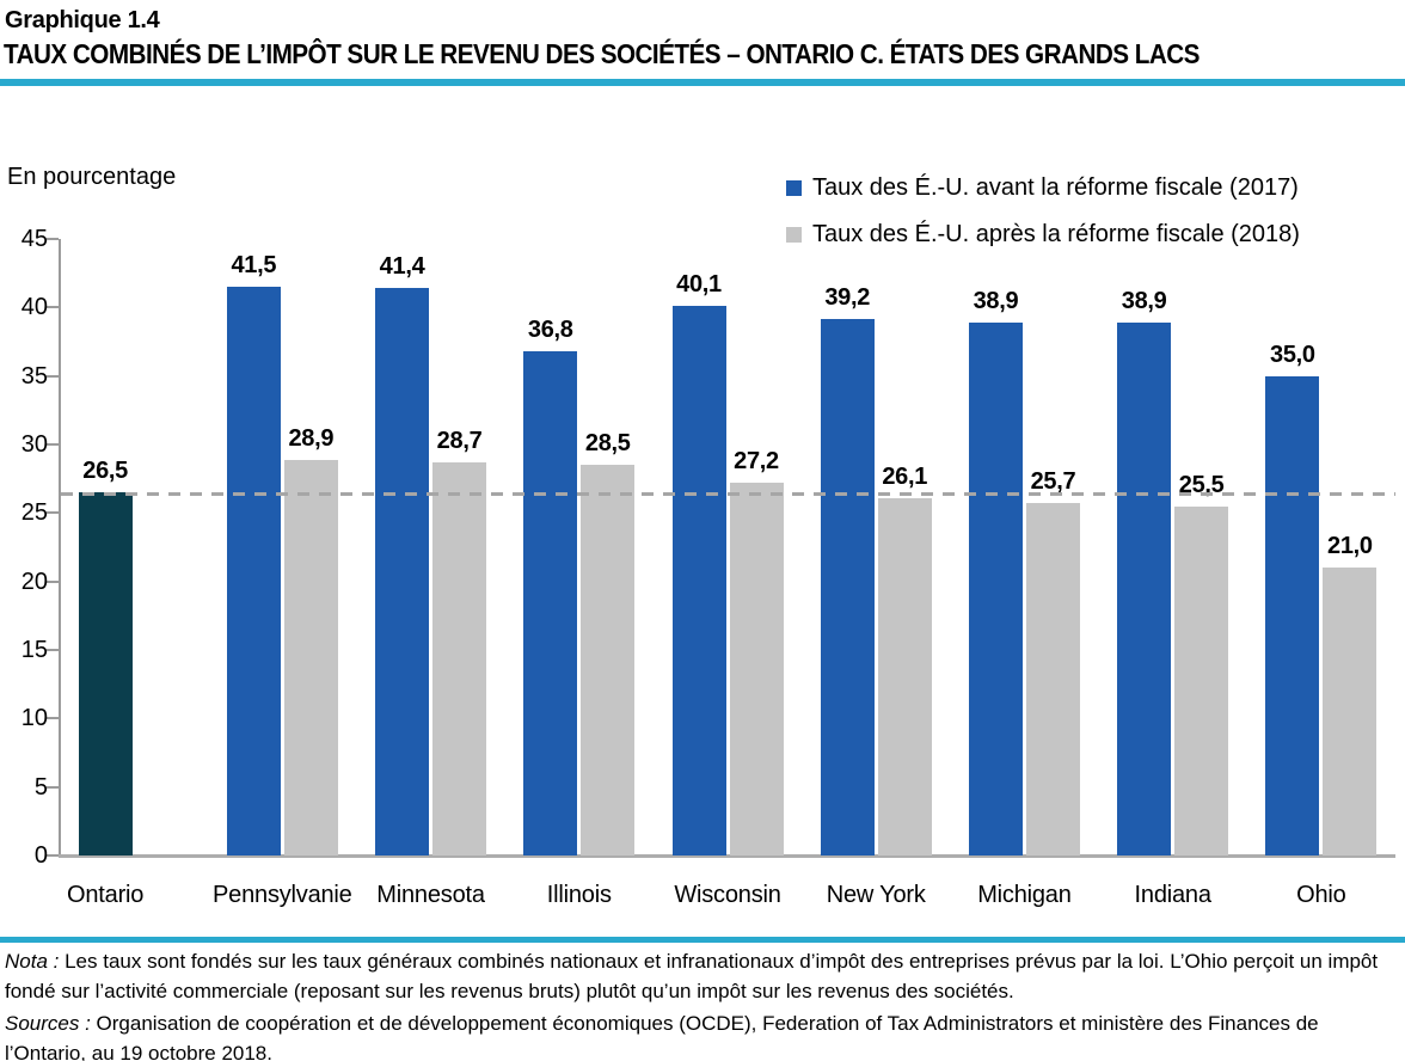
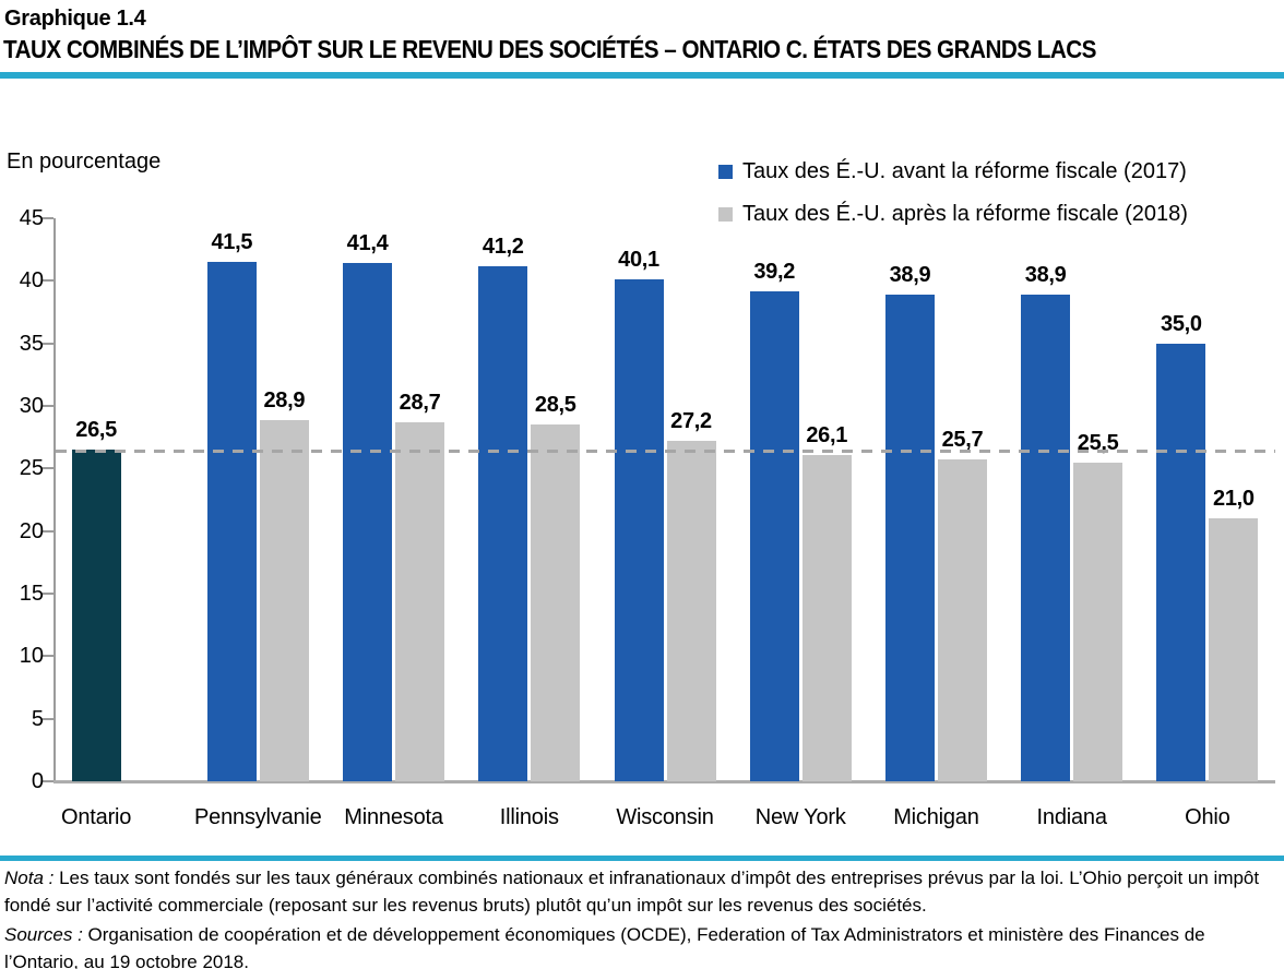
Taux des É.-U. avant la réforme fiscale (2017)/Illinois: 36,8 -> 41,2
